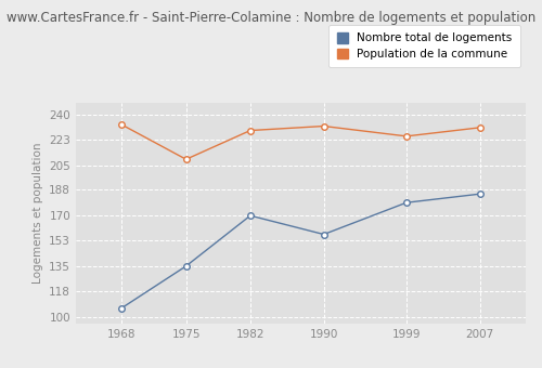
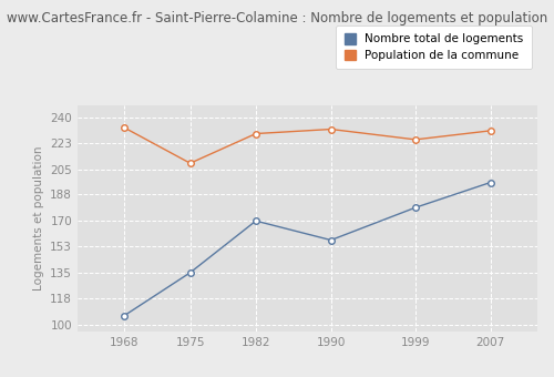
Nombre total de logements/2007: 185 -> 196
